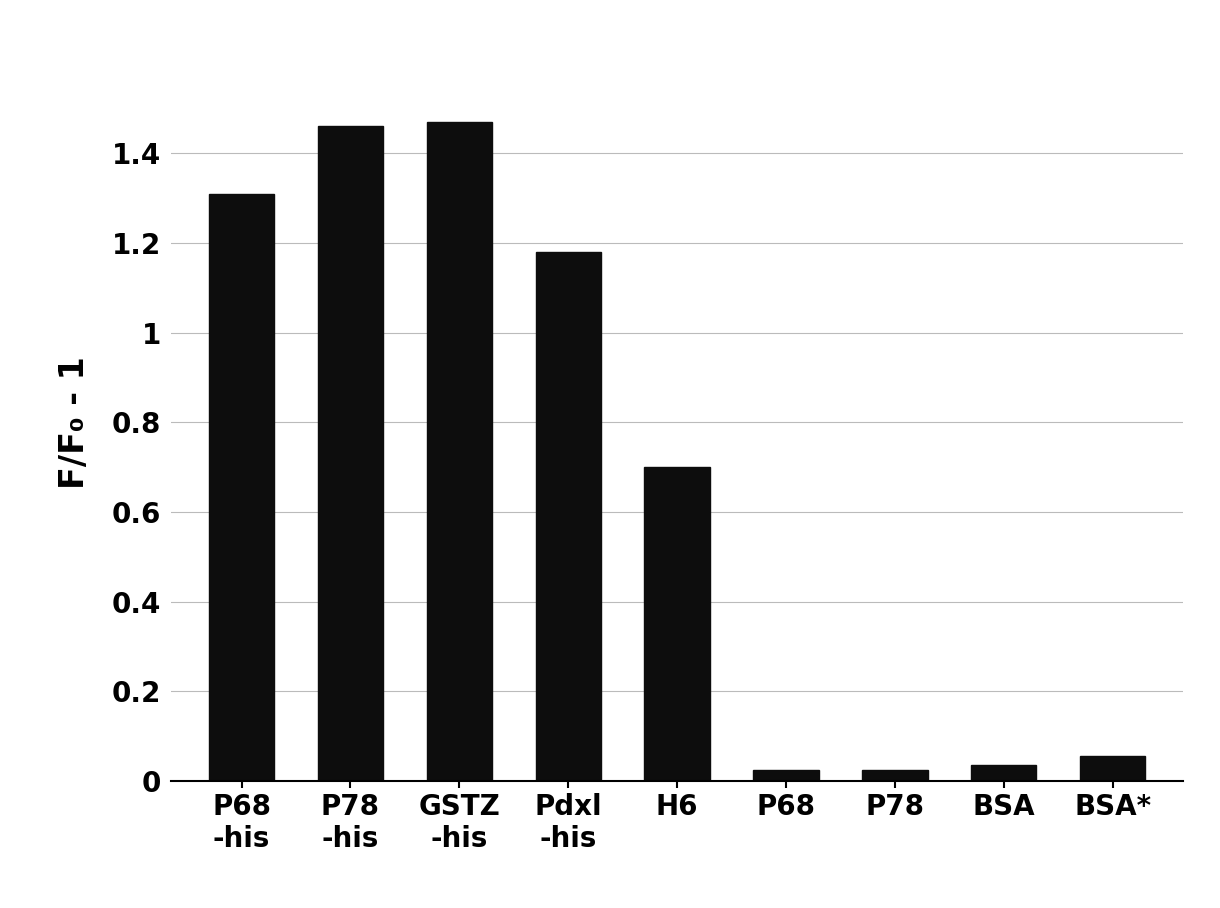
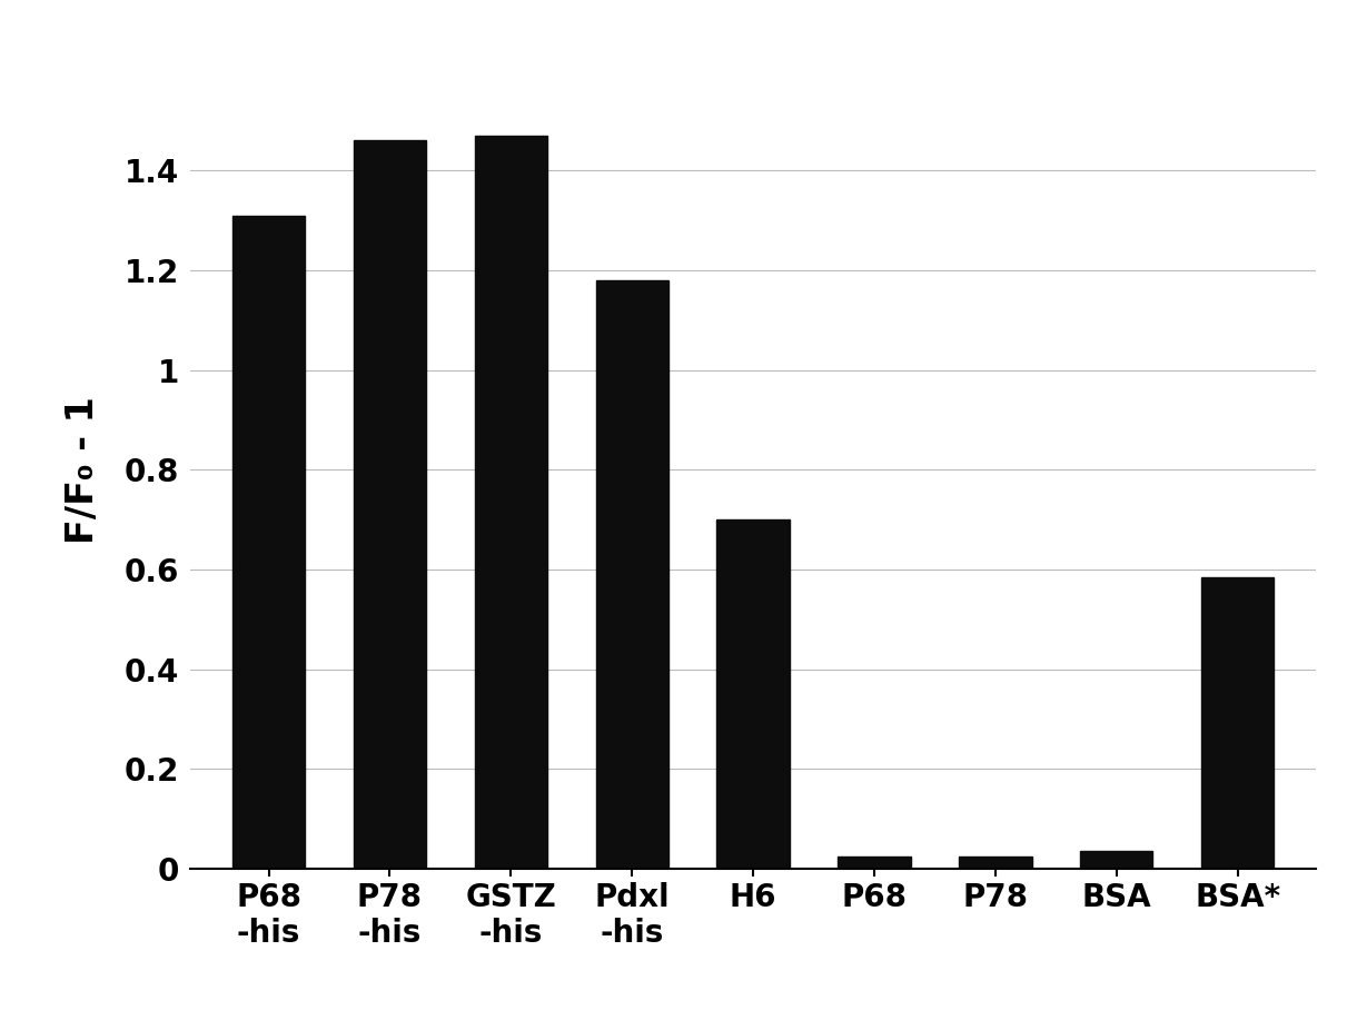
BSA*: 0.055 -> 0.585
